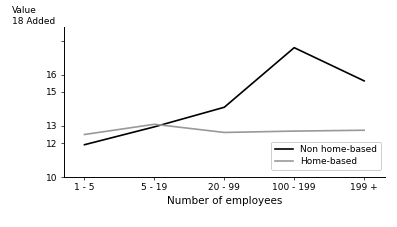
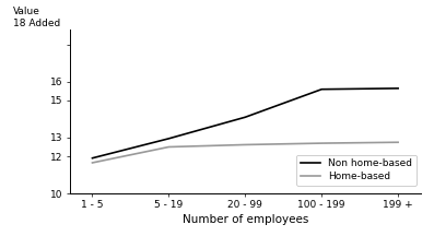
Home-based/1 - 5: 12.5 -> 11.7
Home-based/5 - 19: 13.1 -> 12.5
Non home-based/100 - 199: 17.6 -> 15.6
